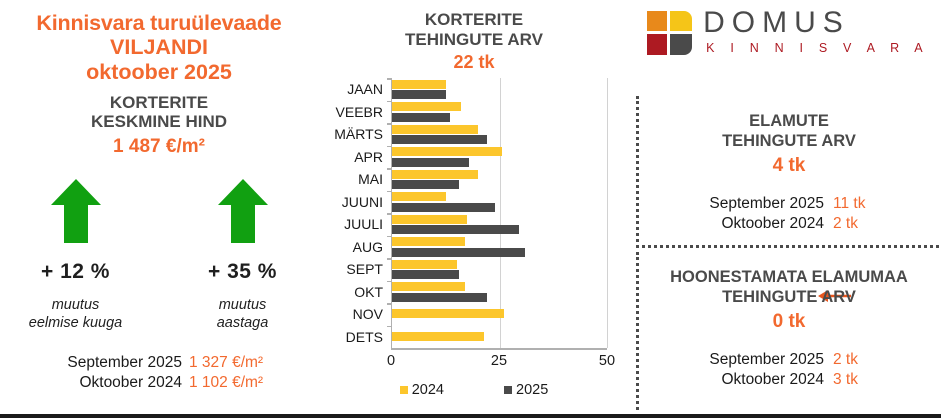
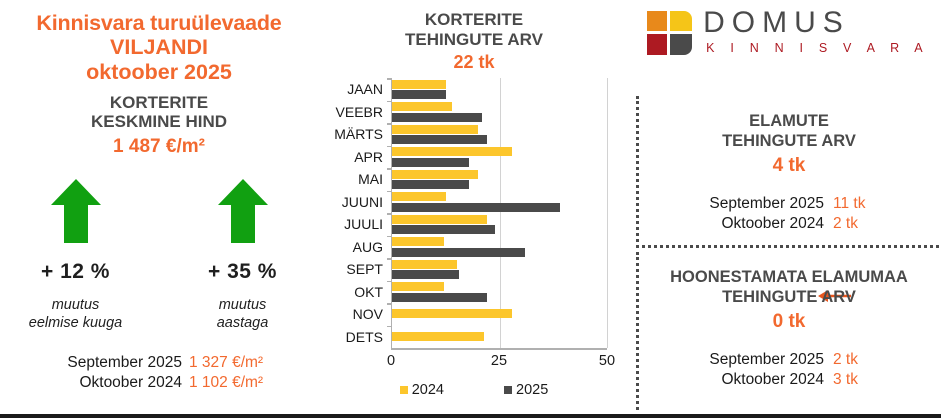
2024/VEEBR: 16 -> 14
2025/VEEBR: 14 -> 21
2024/APR: 26 -> 28
2025/MAI: 16 -> 18
2025/JUUNI: 24 -> 39
2024/JUULI: 18 -> 22
2025/JUULI: 30 -> 24
2024/AUG: 17 -> 12
2024/OKT: 17 -> 12
2024/NOV: 26 -> 28
